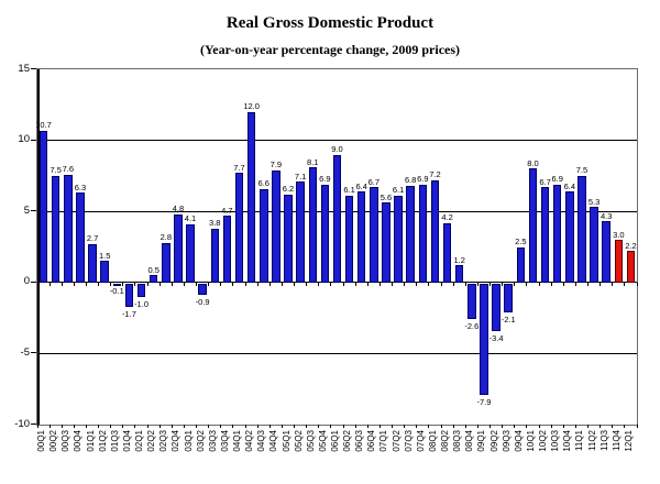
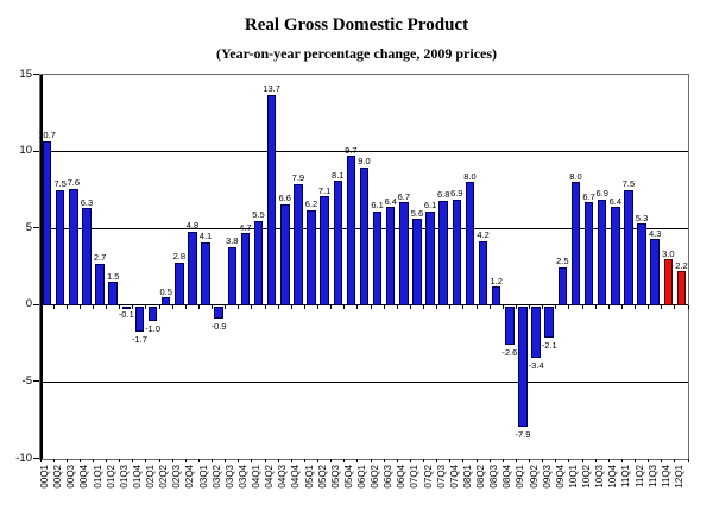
04Q1: 7.7 -> 5.5
04Q2: 12.0 -> 13.7
05Q4: 6.9 -> 9.7
08Q1: 7.2 -> 8.0
